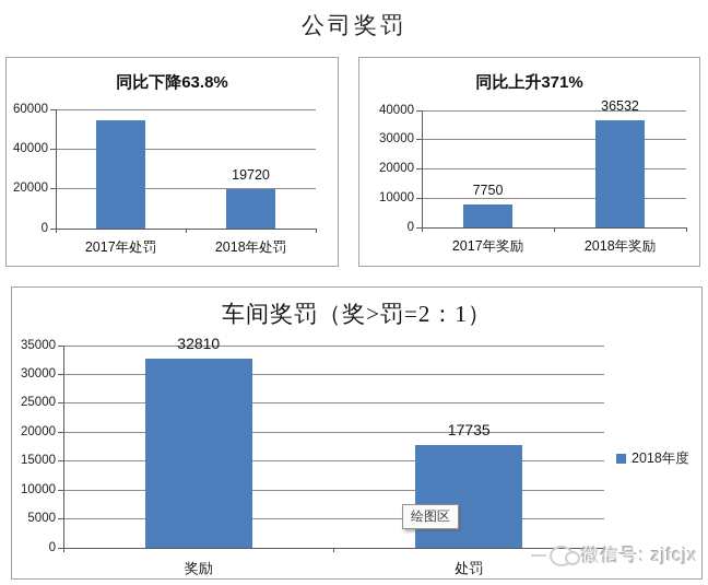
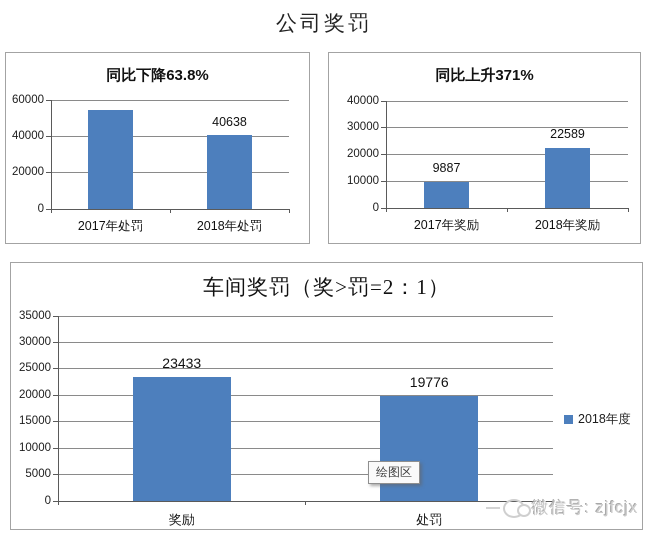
同比下降63.8%/2018年处罚: 19720 -> 40638
同比上升371%/2017年奖励: 7750 -> 9887
同比上升371%/2018年奖励: 36532 -> 22589
车间奖罚（奖>罚=2：1）/奖励: 32810 -> 23433
车间奖罚（奖>罚=2：1）/处罚: 17735 -> 19776
